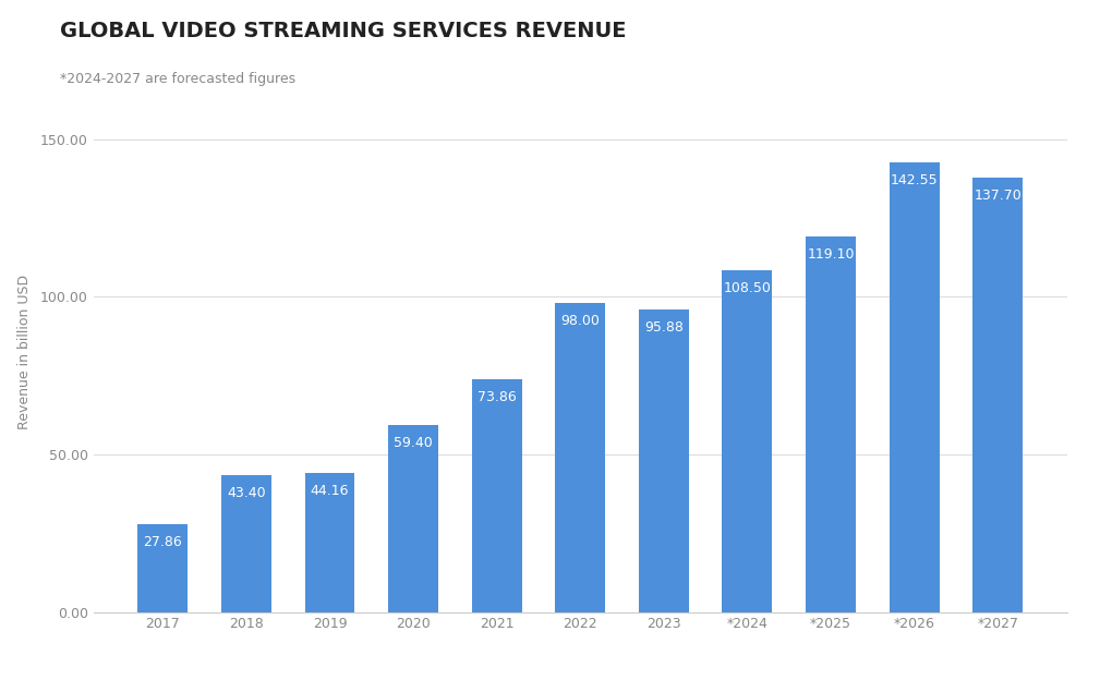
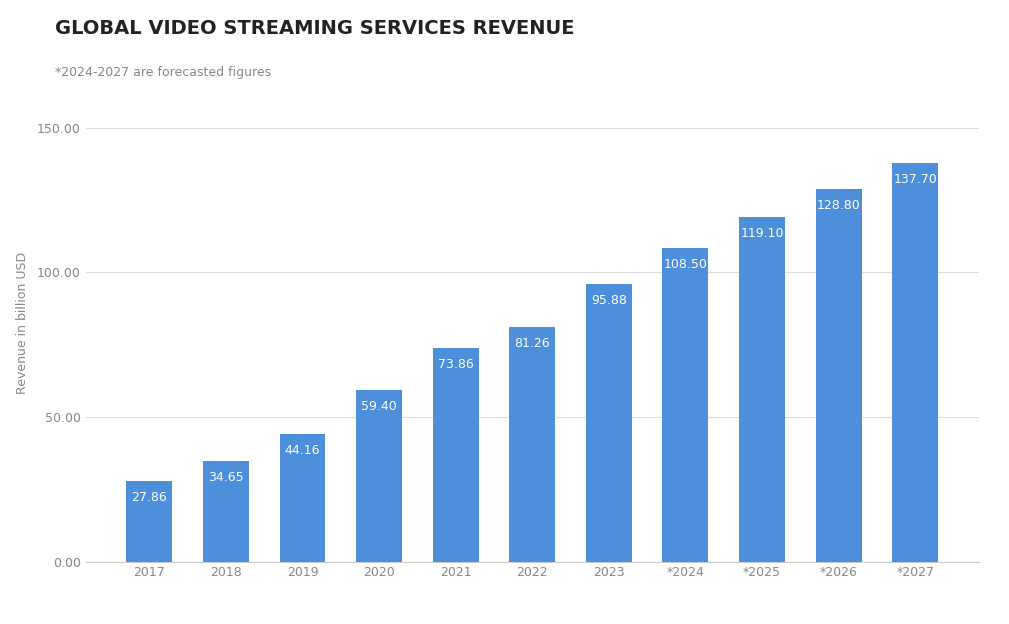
2018: 43.40 -> 34.65
2022: 98.00 -> 81.26
*2026: 142.55 -> 128.80
